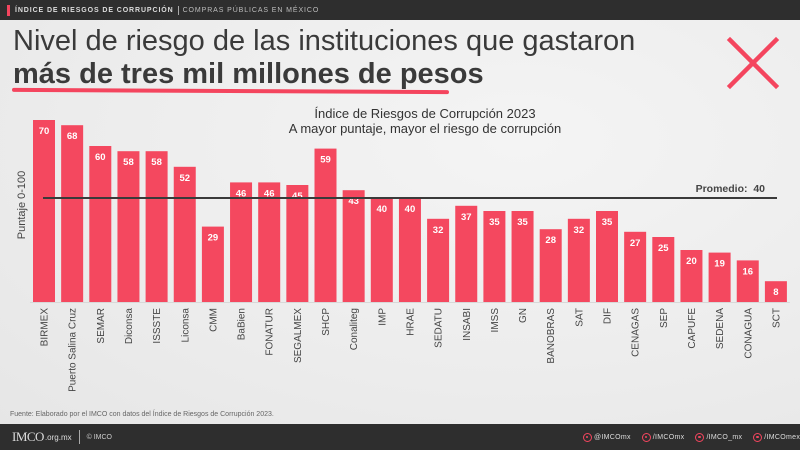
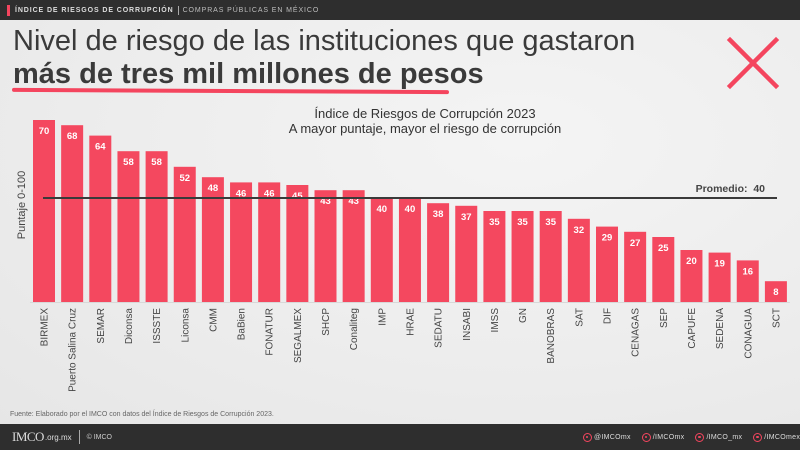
SEMAR: 60 -> 64
CMM: 29 -> 48
SHCP: 59 -> 43
SEDATU: 32 -> 38
BANOBRAS: 28 -> 35
DIF: 35 -> 29
